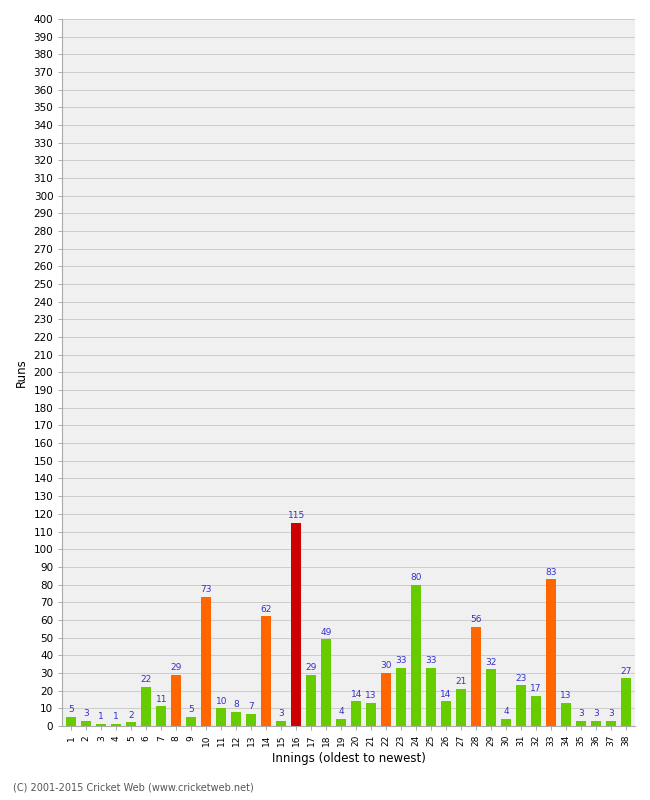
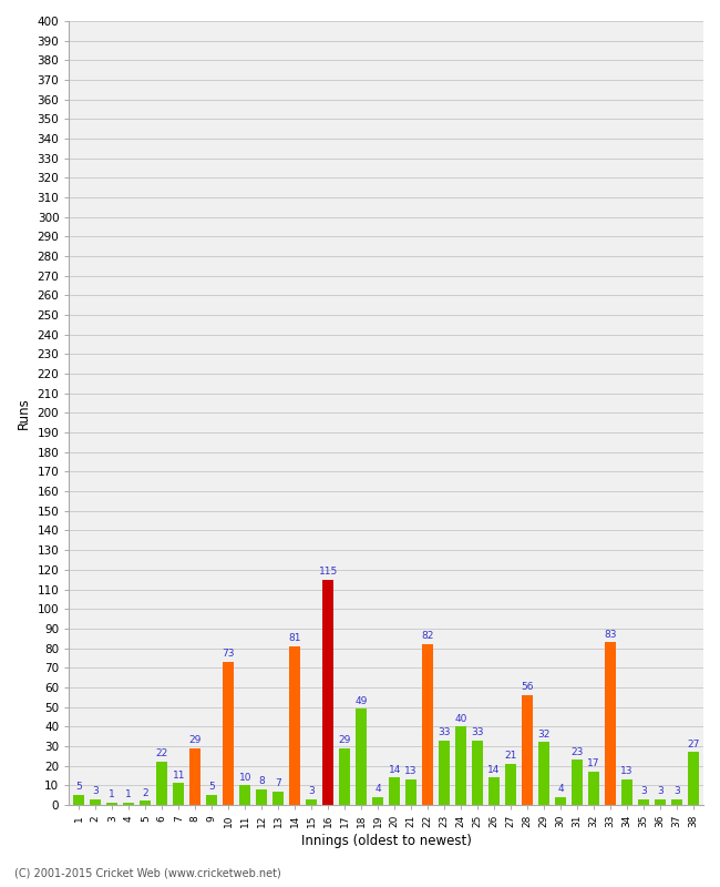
14: 62 -> 81
22: 30 -> 82
24: 80 -> 40
